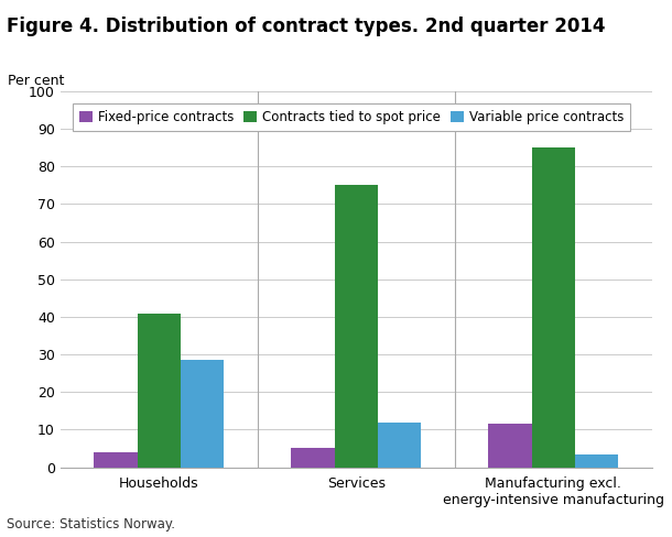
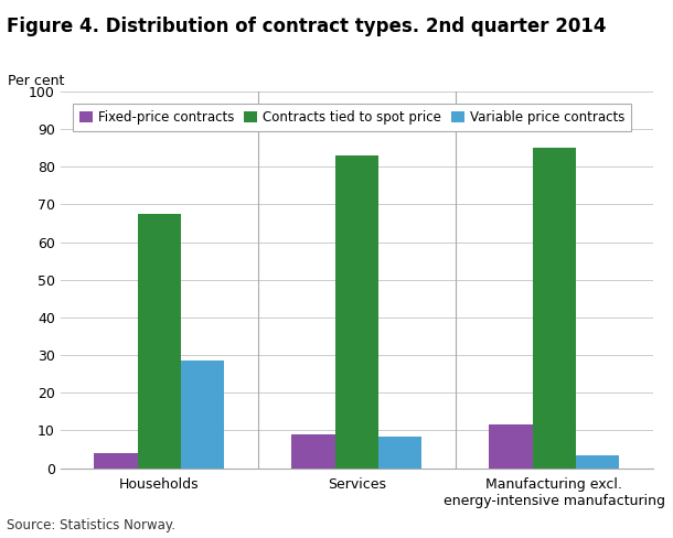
Contracts tied to spot price/Households: 41.0 -> 67.5
Fixed-price contracts/Services: 5.0 -> 9.0
Contracts tied to spot price/Services: 75.0 -> 83.0
Variable price contracts/Services: 12.0 -> 8.5
